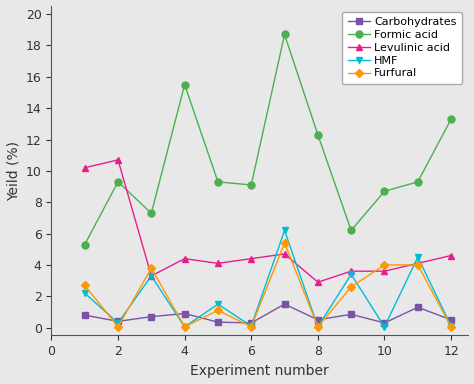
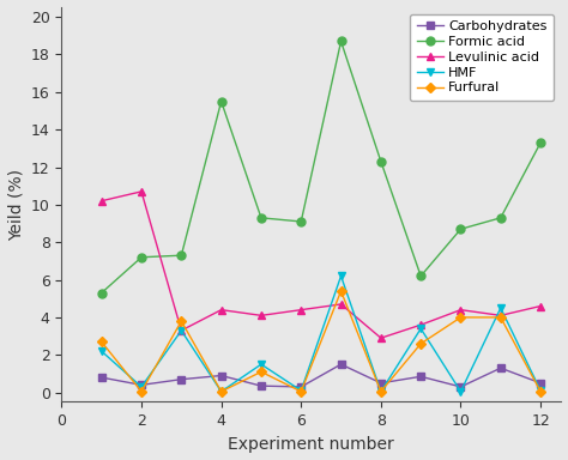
Formic acid/2: 9.3 -> 7.2
Levulinic acid/10: 3.6 -> 4.4
